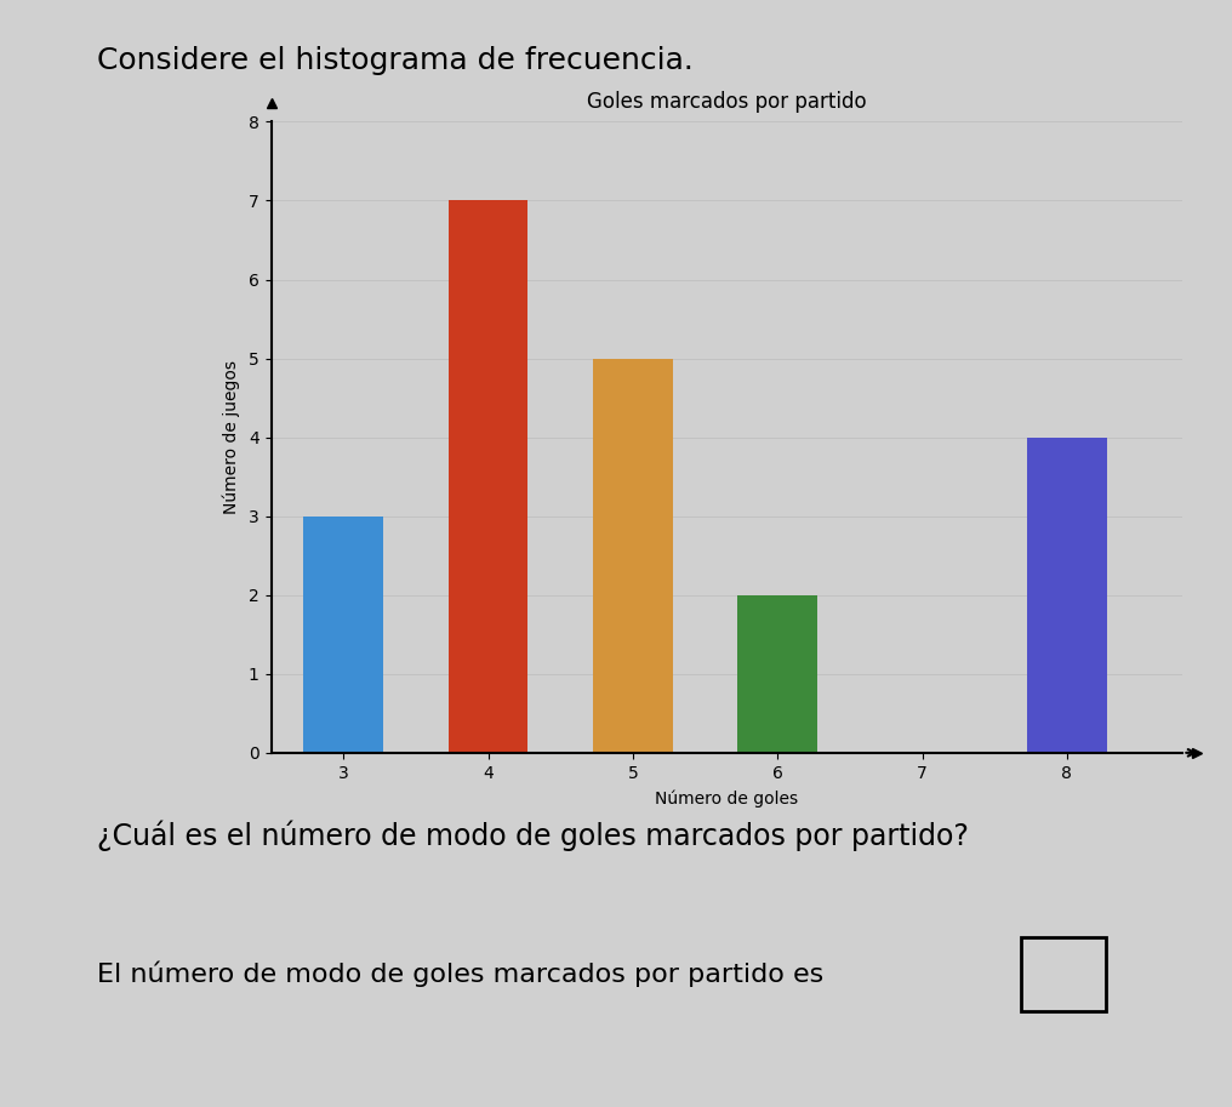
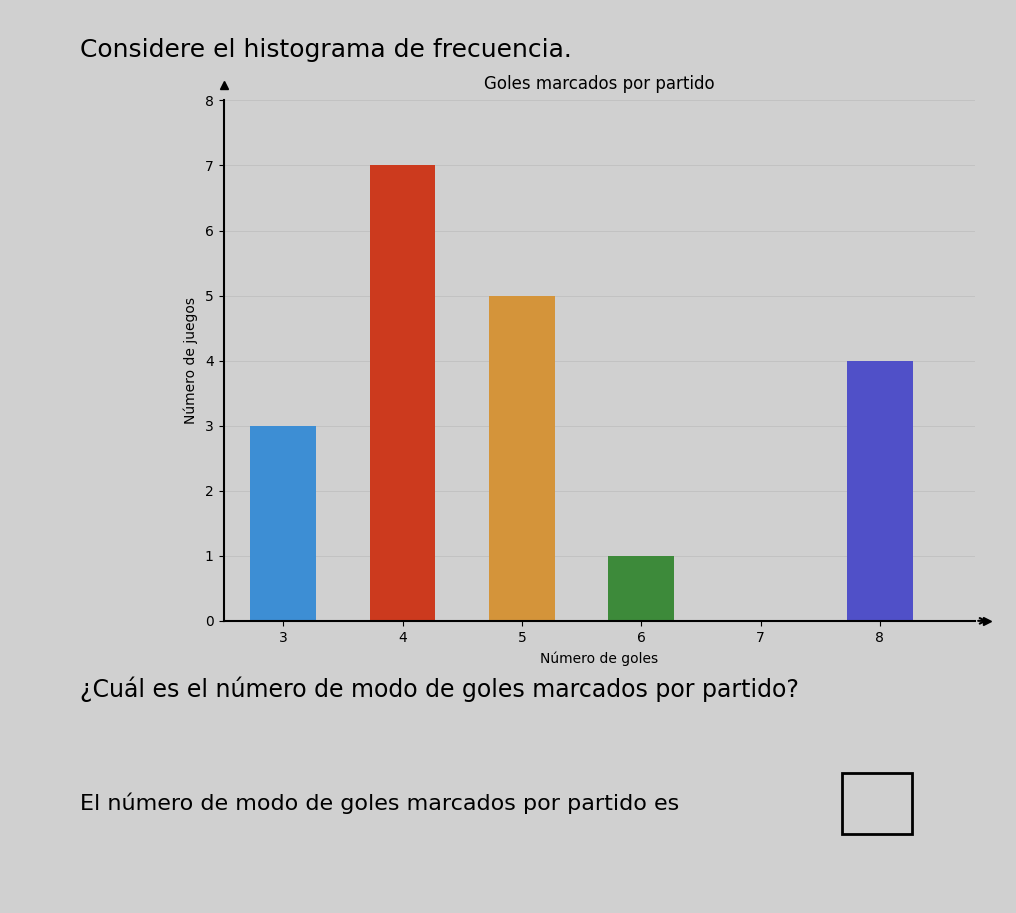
6: 2 -> 1
